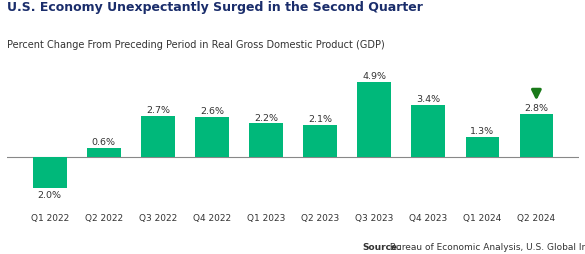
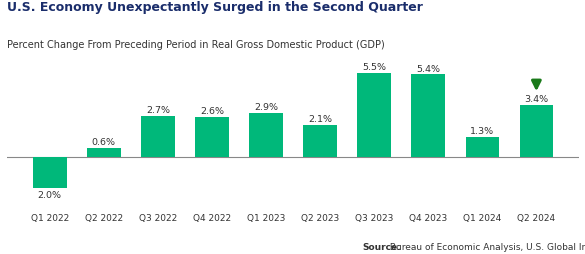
Q1 2023: 2.2% -> 2.9%
Q3 2023: 4.9% -> 5.5%
Q4 2023: 3.4% -> 5.4%
Q2 2024: 2.8% -> 3.4%
